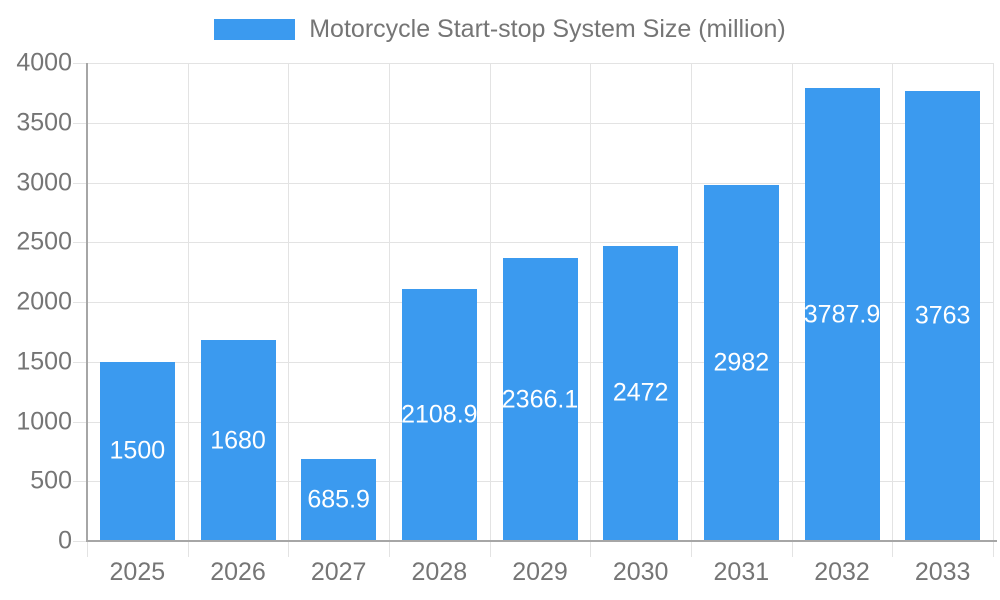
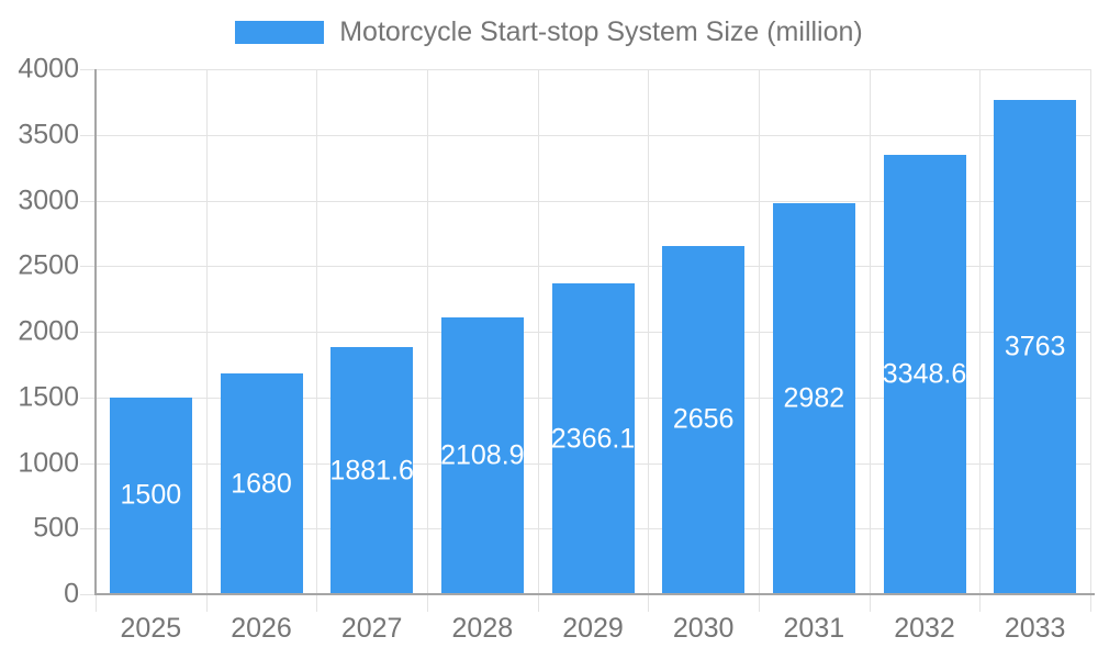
2027: 685.9 -> 1881.6
2030: 2472 -> 2656
2032: 3787.9 -> 3348.6
